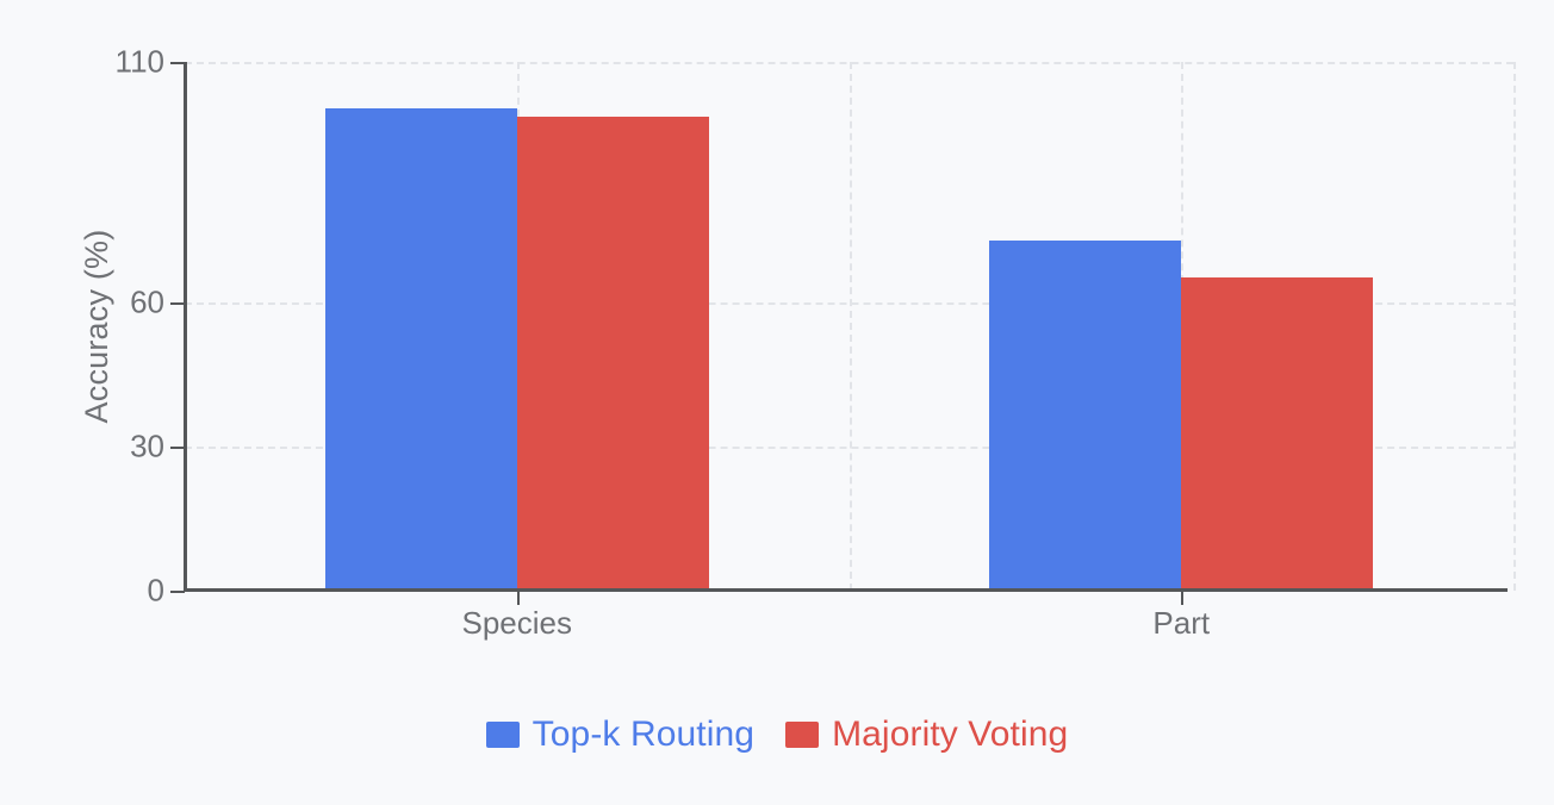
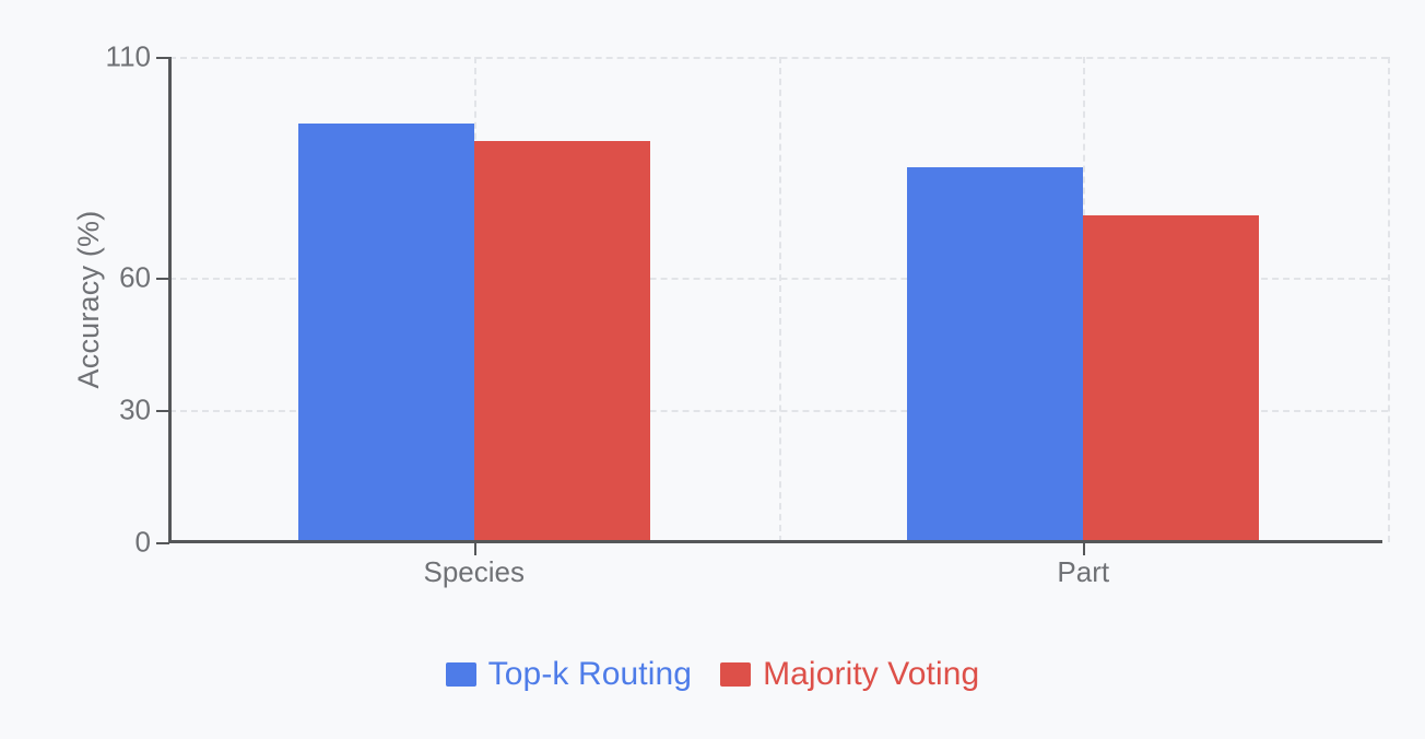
Top-k Routing/Species: 100 -> 95
Majority Voting/Species: 99 -> 91
Top-k Routing/Part: 73 -> 85
Majority Voting/Part: 65 -> 74
